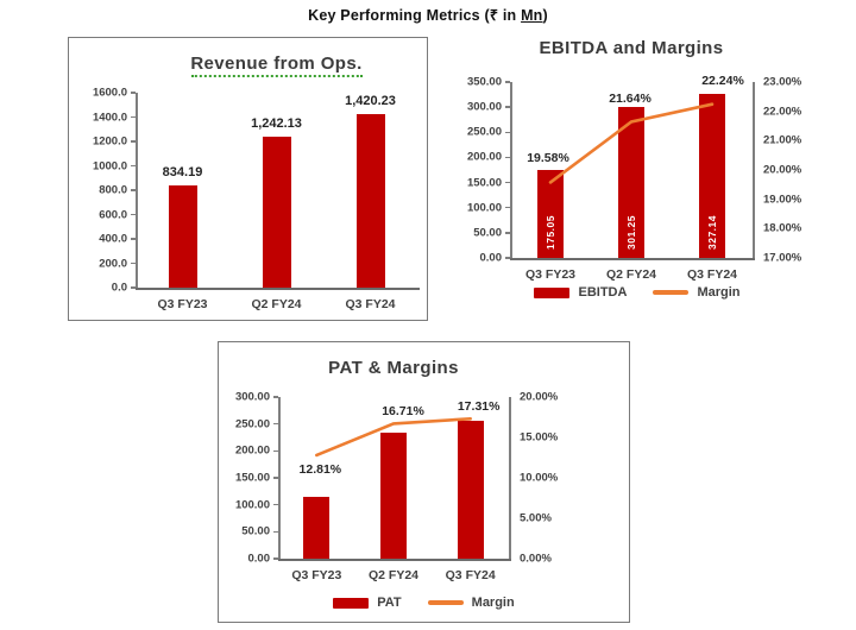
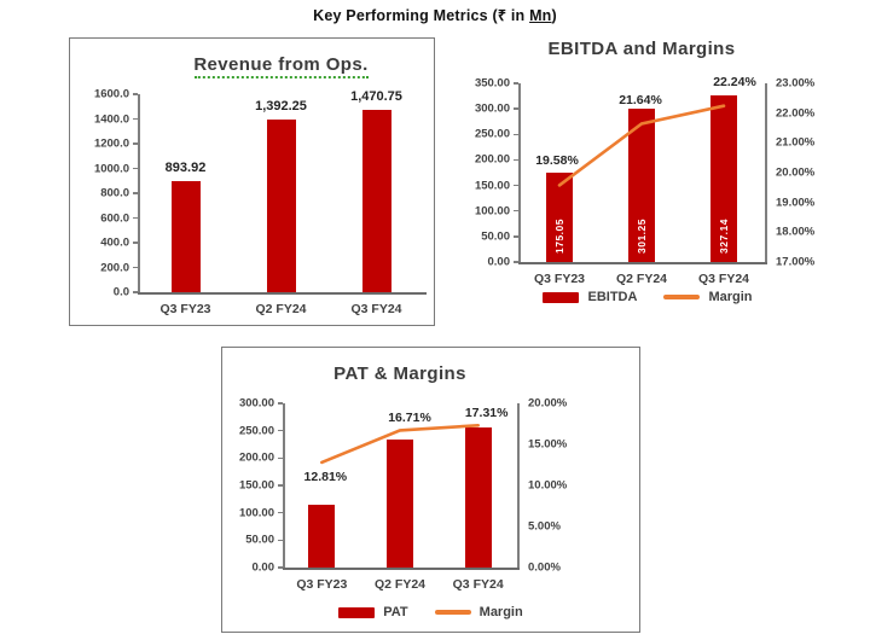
Revenue from Ops./Q3 FY23: 834.19 -> 893.92
Revenue from Ops./Q2 FY24: 1,242.13 -> 1,392.25
Revenue from Ops./Q3 FY24: 1,420.23 -> 1,470.75
